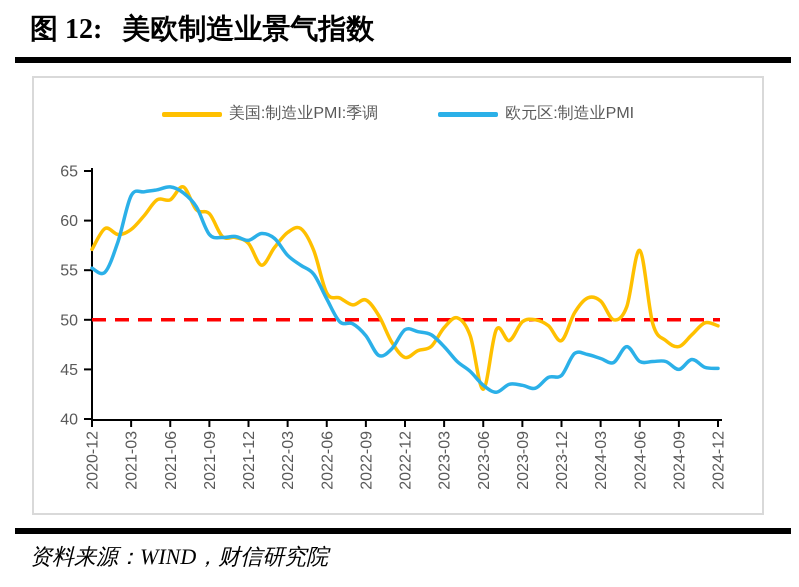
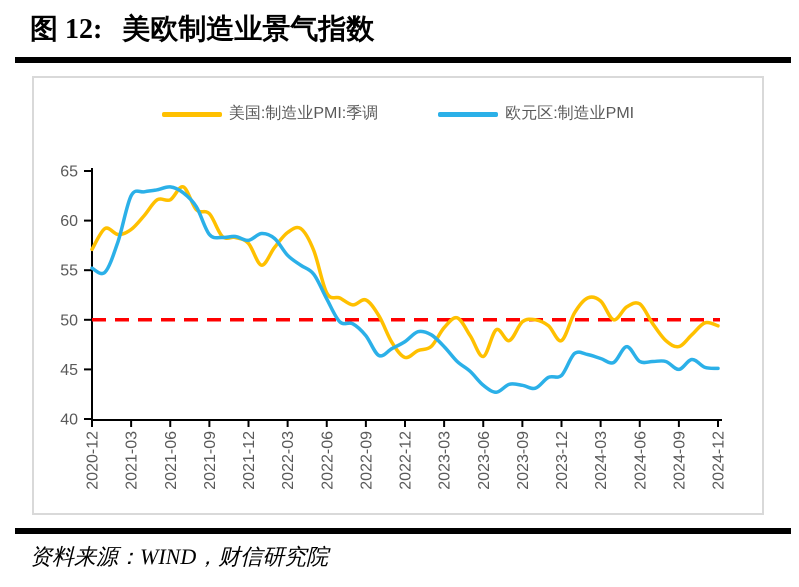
欧元区:制造业PMI/2022-12: 49 -> 48
美国:制造业PMI:季调/2023-06: 43 -> 46
美国:制造业PMI:季调/2024-06: 57 -> 52
